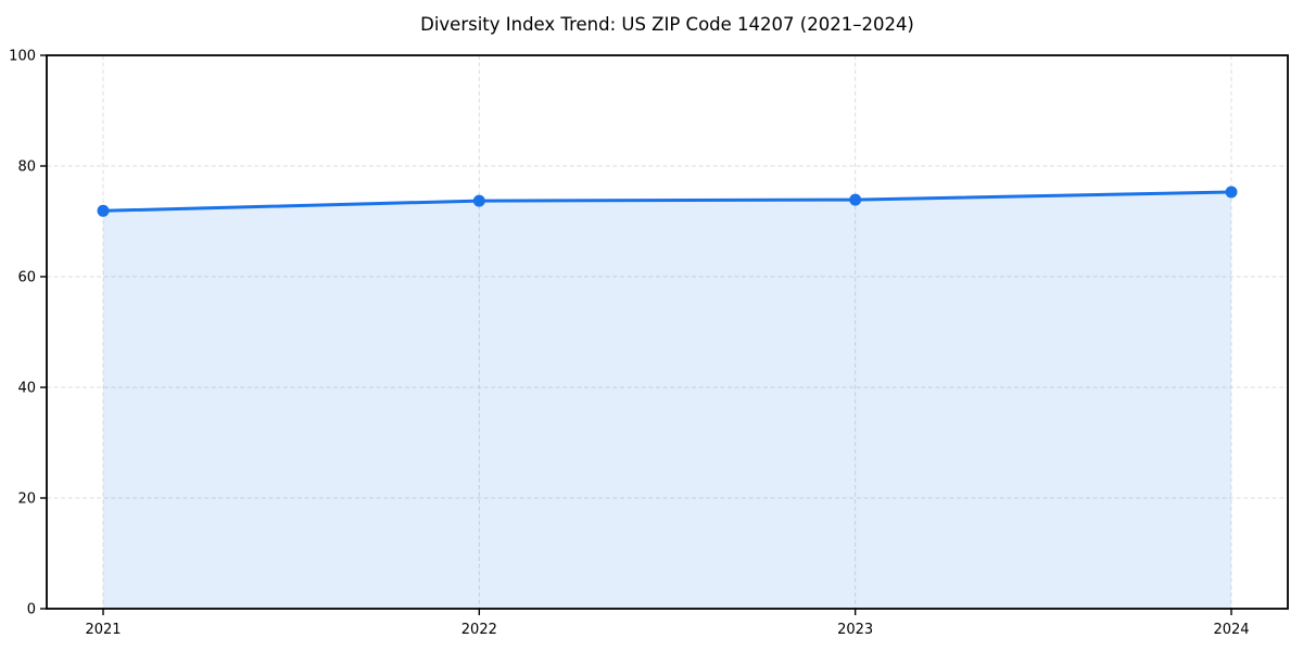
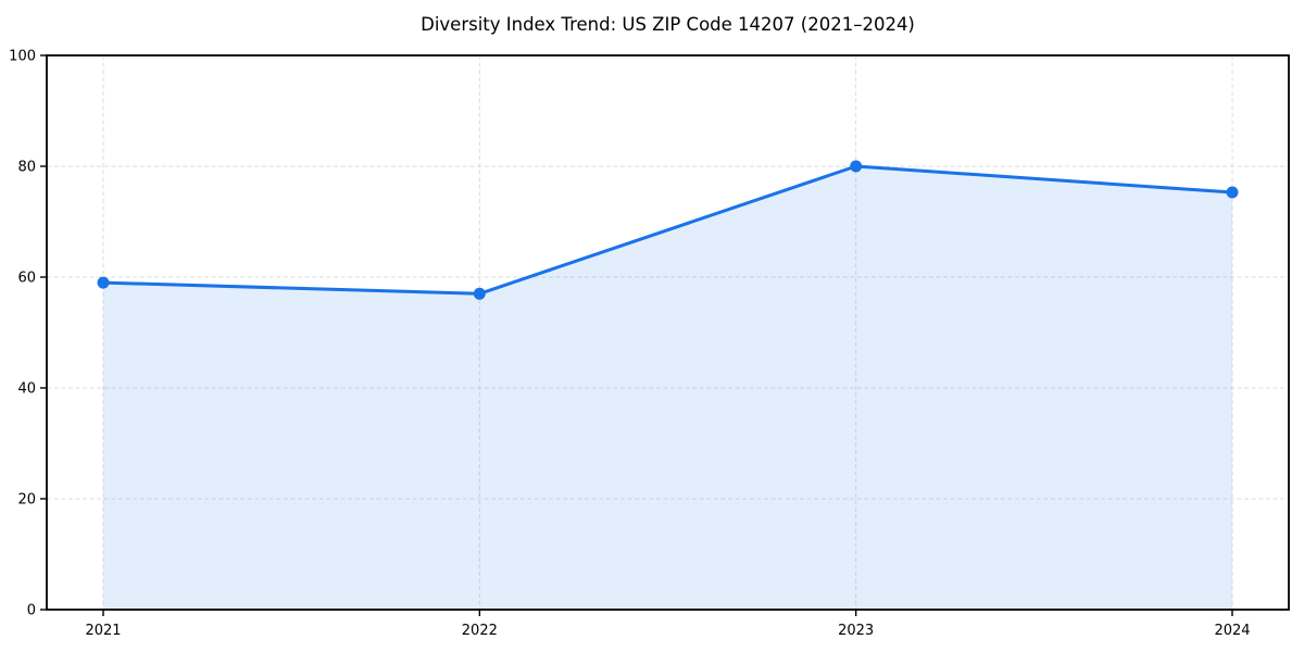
2021: 72 -> 59
2022: 74 -> 57
2023: 74 -> 80
